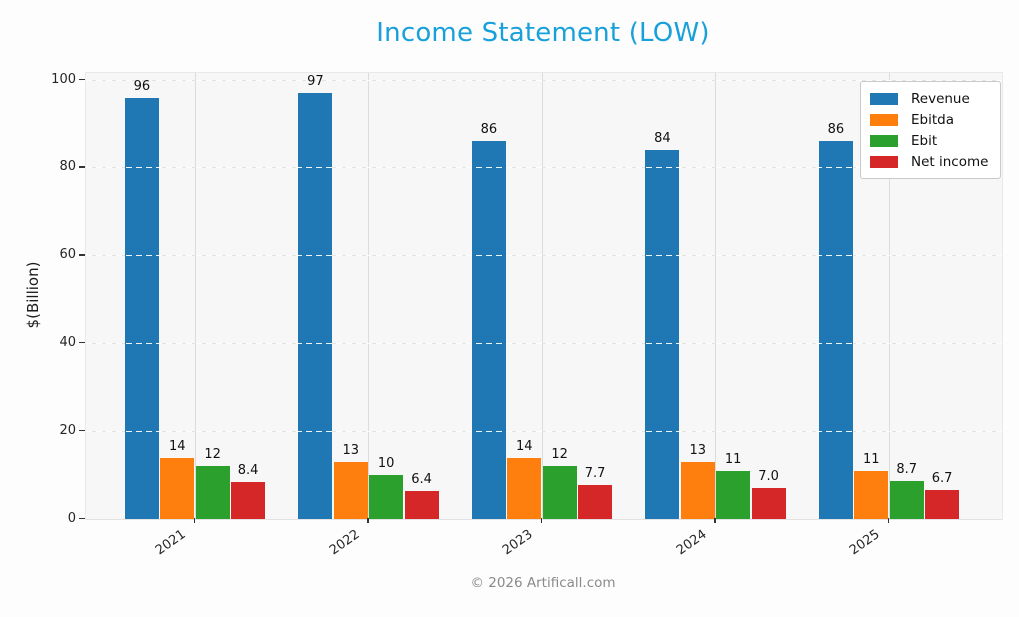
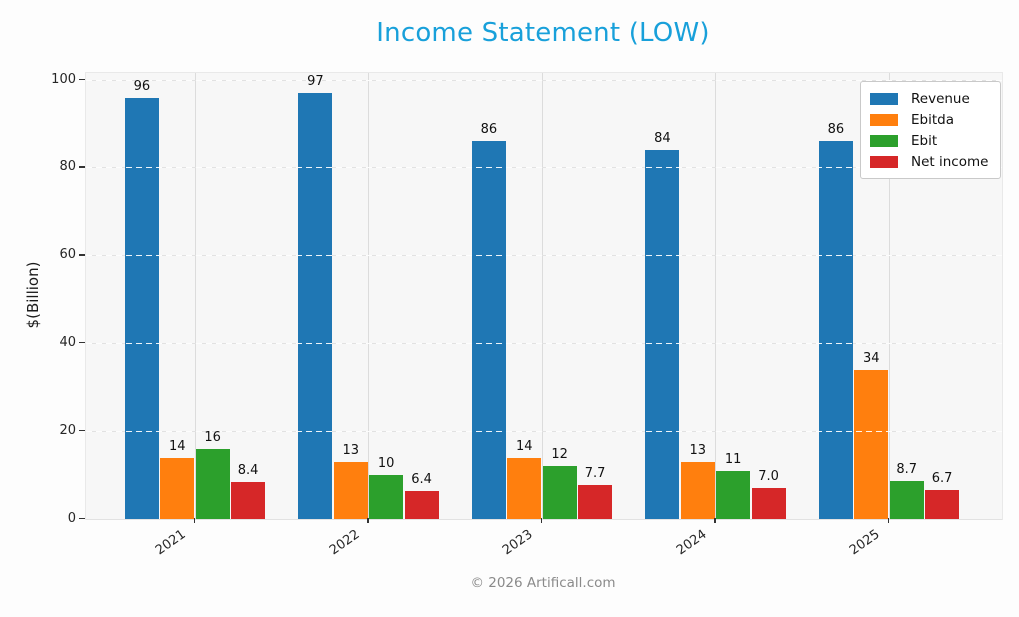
Ebit/2021: 12 -> 16
Ebitda/2025: 11 -> 34
